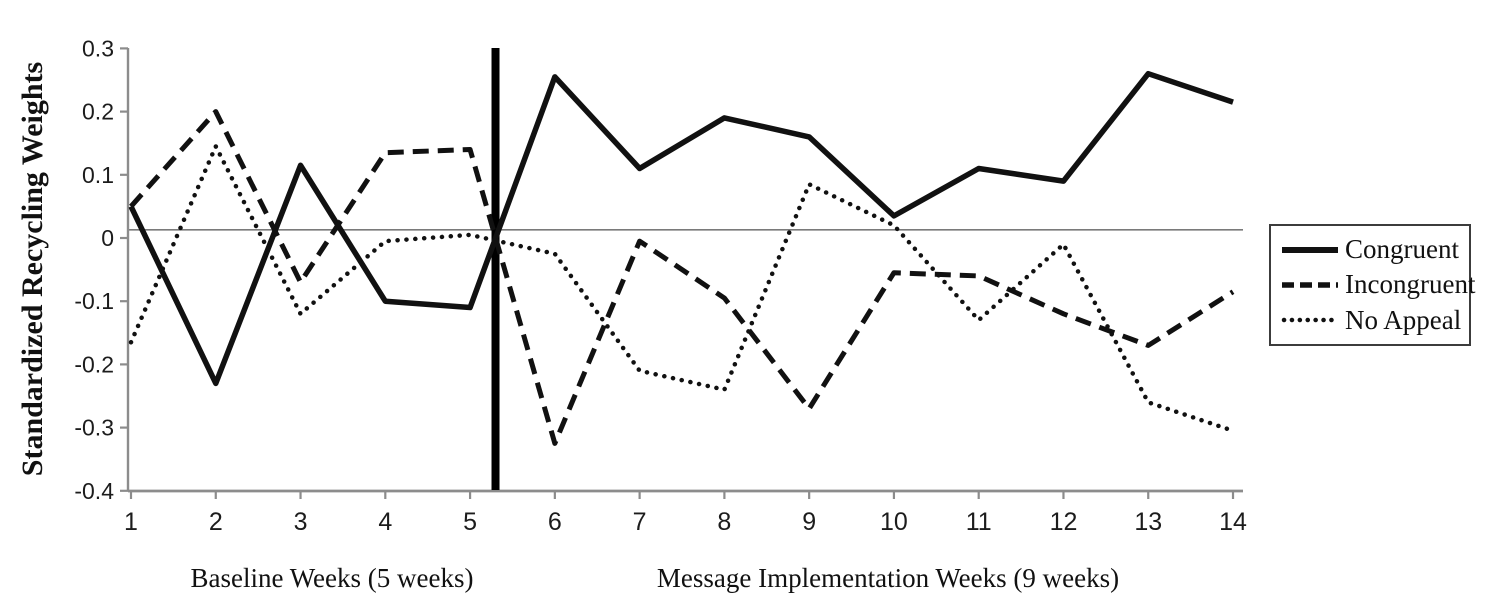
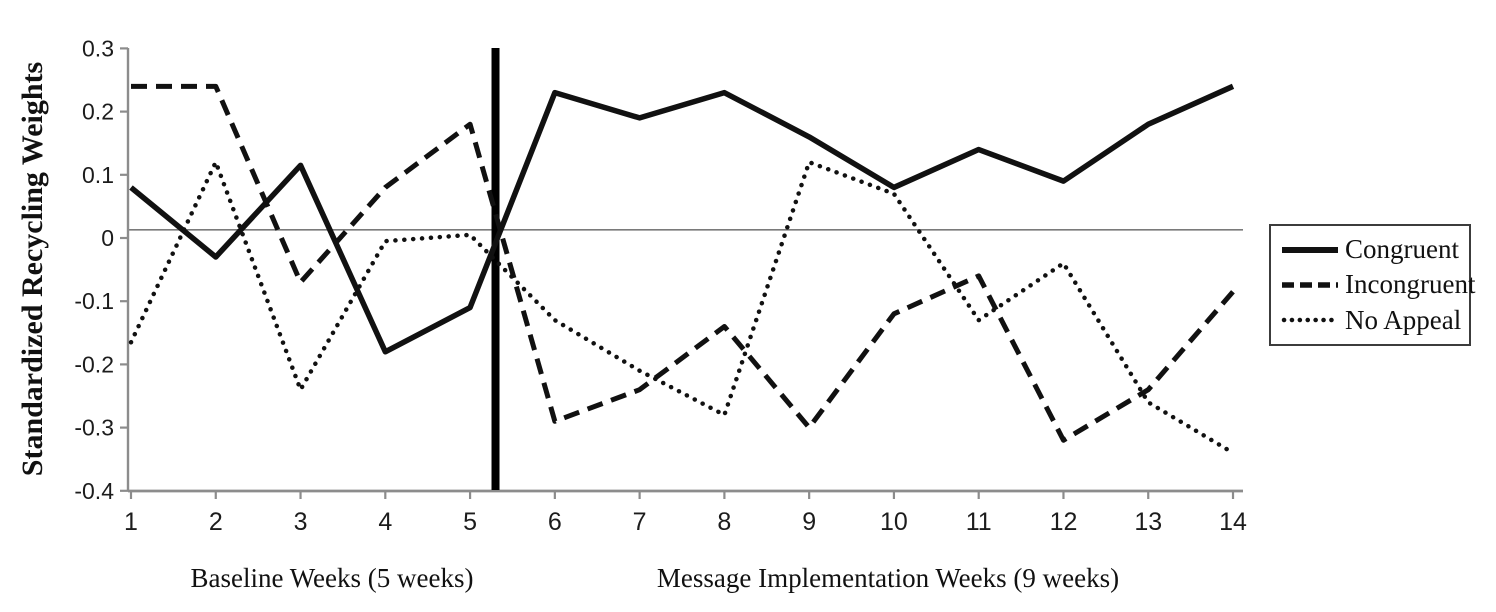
Congruent/1: 0.05 -> 0.08
Incongruent/1: 0.05 -> 0.24
Congruent/2: -0.23 -> -0.03
Incongruent/2: 0.20 -> 0.24
No Appeal/2: 0.14 -> 0.12
No Appeal/3: -0.12 -> -0.24
Congruent/4: -0.10 -> -0.18
Incongruent/4: 0.14 -> 0.08
Incongruent/5: 0.14 -> 0.18
Congruent/6: 0.26 -> 0.23
Incongruent/6: -0.33 -> -0.29
No Appeal/6: -0.03 -> -0.13
Congruent/7: 0.11 -> 0.19
Incongruent/7: -0.01 -> -0.24
Congruent/8: 0.19 -> 0.23
Incongruent/8: -0.10 -> -0.14
No Appeal/8: -0.24 -> -0.28
Incongruent/9: -0.27 -> -0.30
No Appeal/9: 0.09 -> 0.12
Congruent/10: 0.04 -> 0.08
Incongruent/10: -0.06 -> -0.12
No Appeal/10: 0.02 -> 0.07
Congruent/11: 0.11 -> 0.14
Incongruent/12: -0.12 -> -0.32
No Appeal/12: -0.01 -> -0.04
Congruent/13: 0.26 -> 0.18
Incongruent/13: -0.17 -> -0.24
Congruent/14: 0.21 -> 0.24
No Appeal/14: -0.30 -> -0.34
